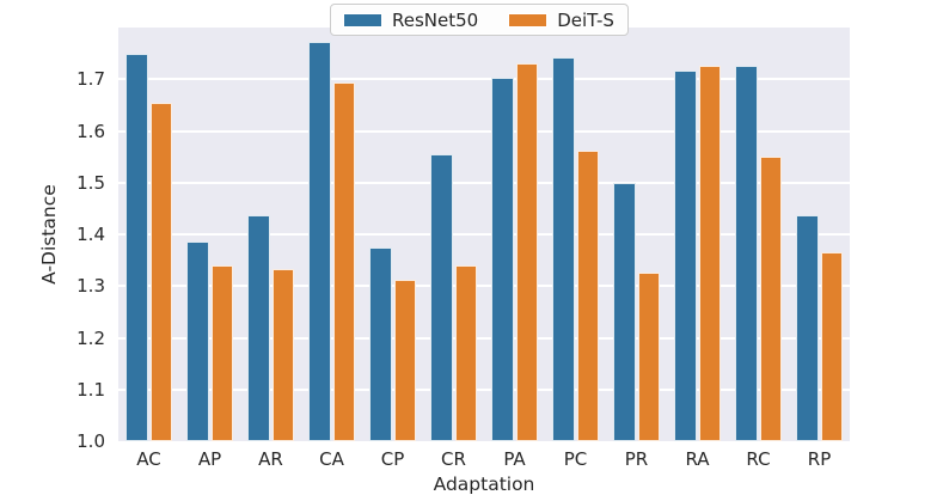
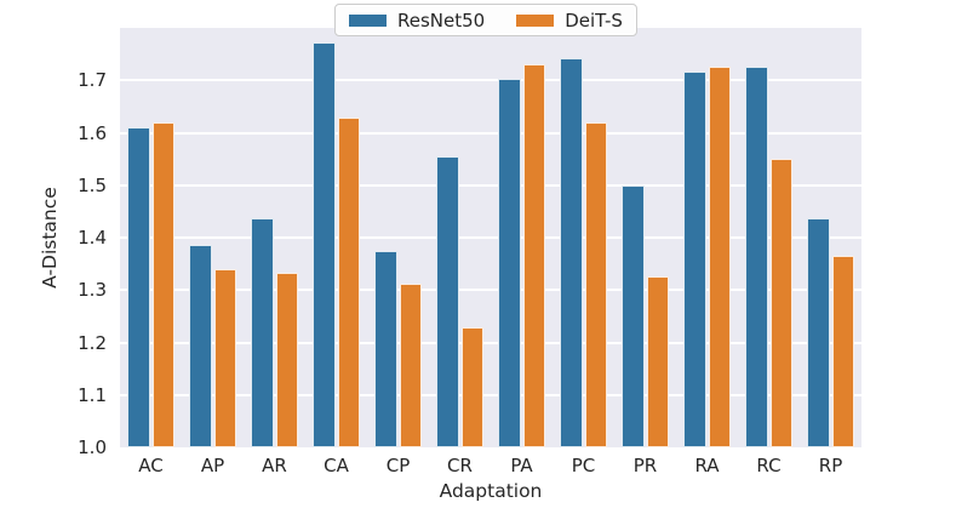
ResNet50/AC: 1.75 -> 1.61
DeiT-S/AC: 1.66 -> 1.62
DeiT-S/CA: 1.69 -> 1.63
DeiT-S/CR: 1.34 -> 1.23
DeiT-S/PC: 1.56 -> 1.62
